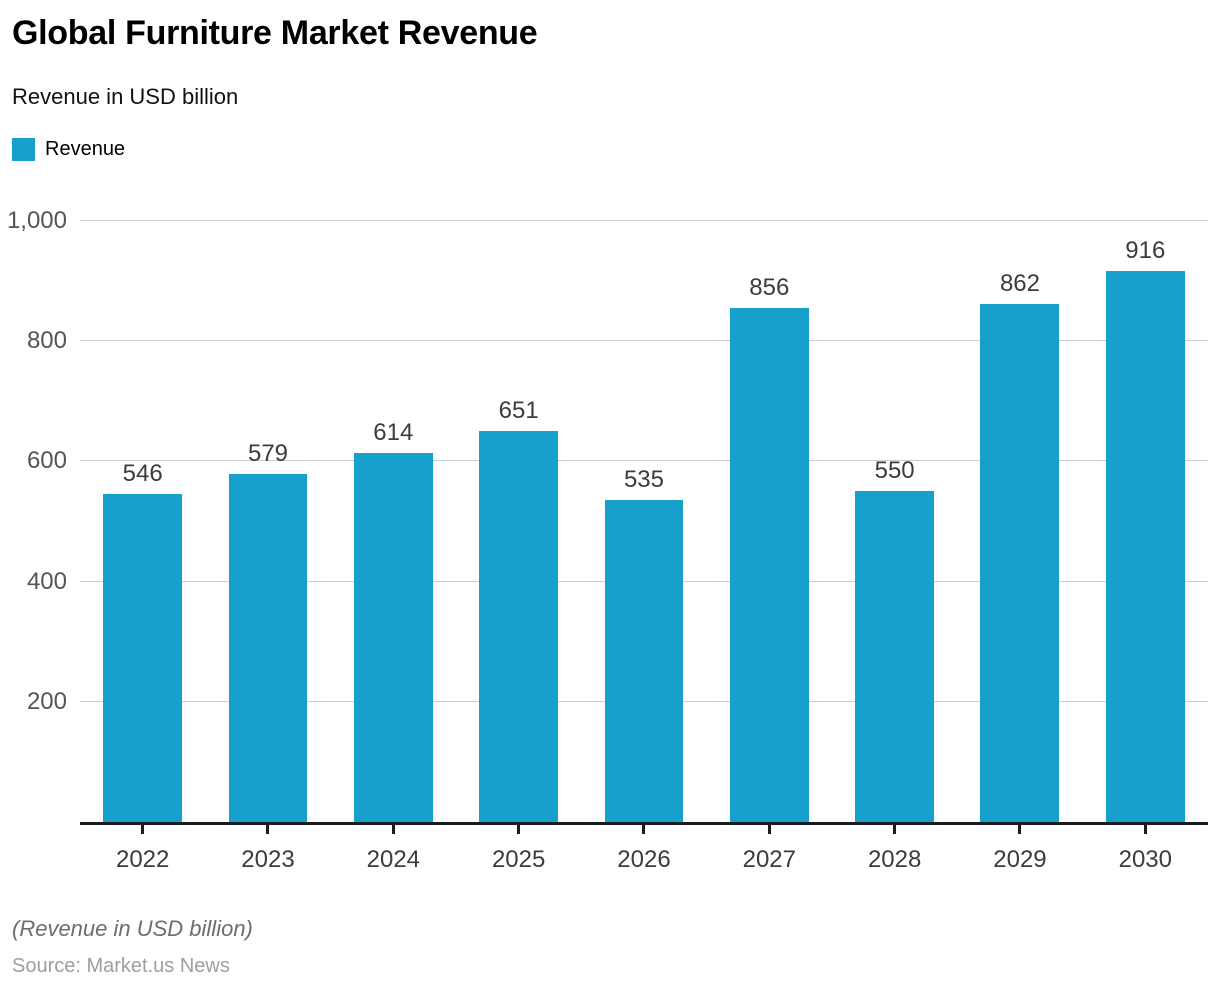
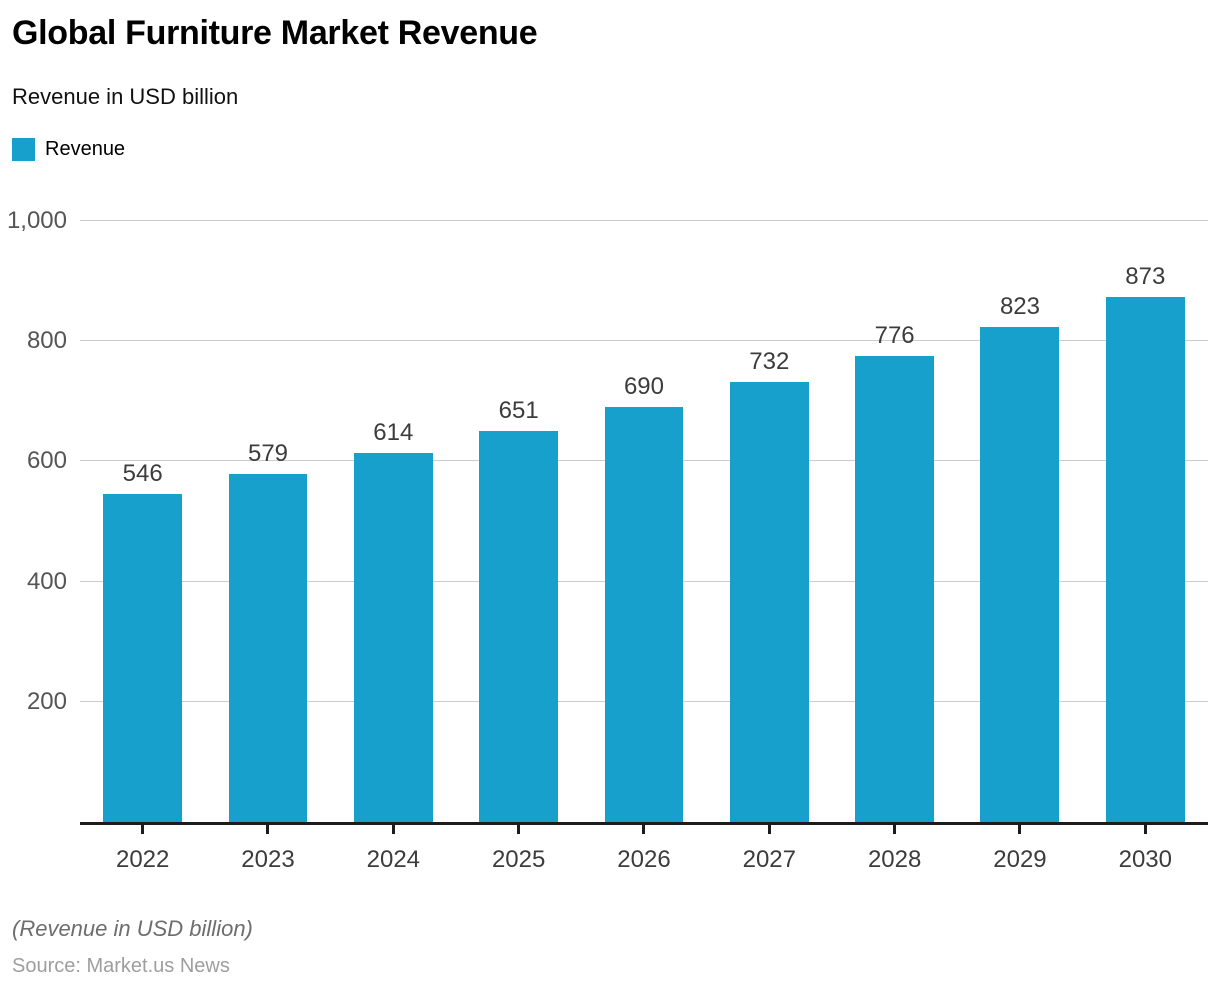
2026: 535 -> 690
2027: 856 -> 732
2028: 550 -> 776
2029: 862 -> 823
2030: 916 -> 873
